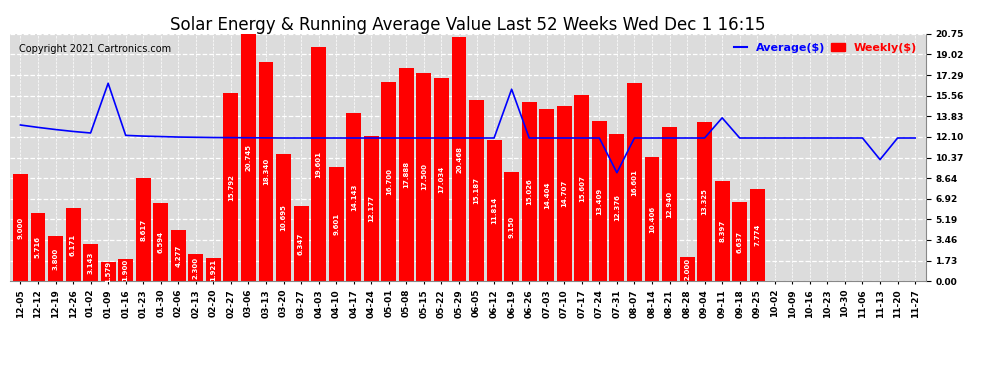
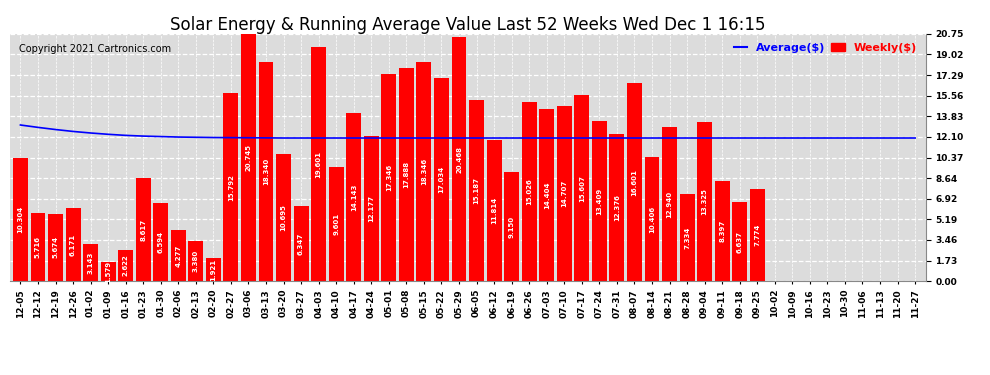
Weekly($)/12-05: 9.0 -> 10.3
Weekly($)/12-19: 3.8 -> 5.7
Average($)/01-09: 16.6 -> 12.3
Weekly($)/01-16: 1.9 -> 2.6
Weekly($)/02-13: 2.3 -> 3.4
Weekly($)/05-01: 16.7 -> 17.3
Weekly($)/05-15: 17.5 -> 18.3
Average($)/06-19: 16.1 -> 12.0
Average($)/07-31: 9.1 -> 12.0
Weekly($)/08-28: 2.0 -> 7.3
Average($)/09-11: 13.7 -> 12.0
Average($)/11-13: 10.2 -> 12.0
